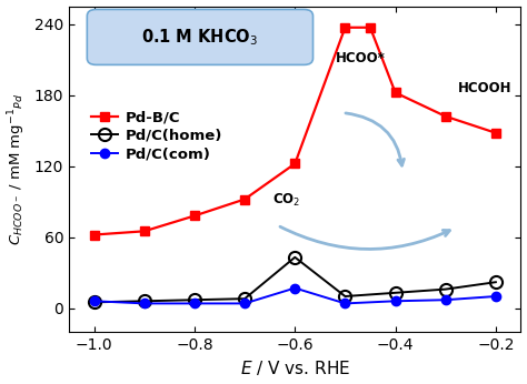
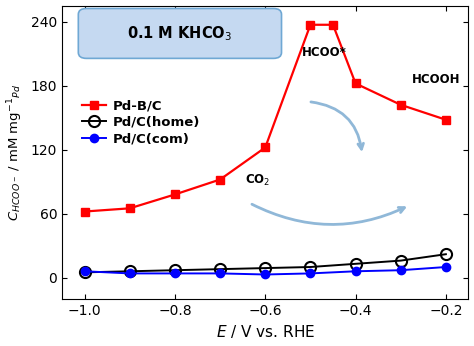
Pd/C(home)/−0.6: 43 -> 9
Pd/C(com)/−0.6: 17 -> 3
